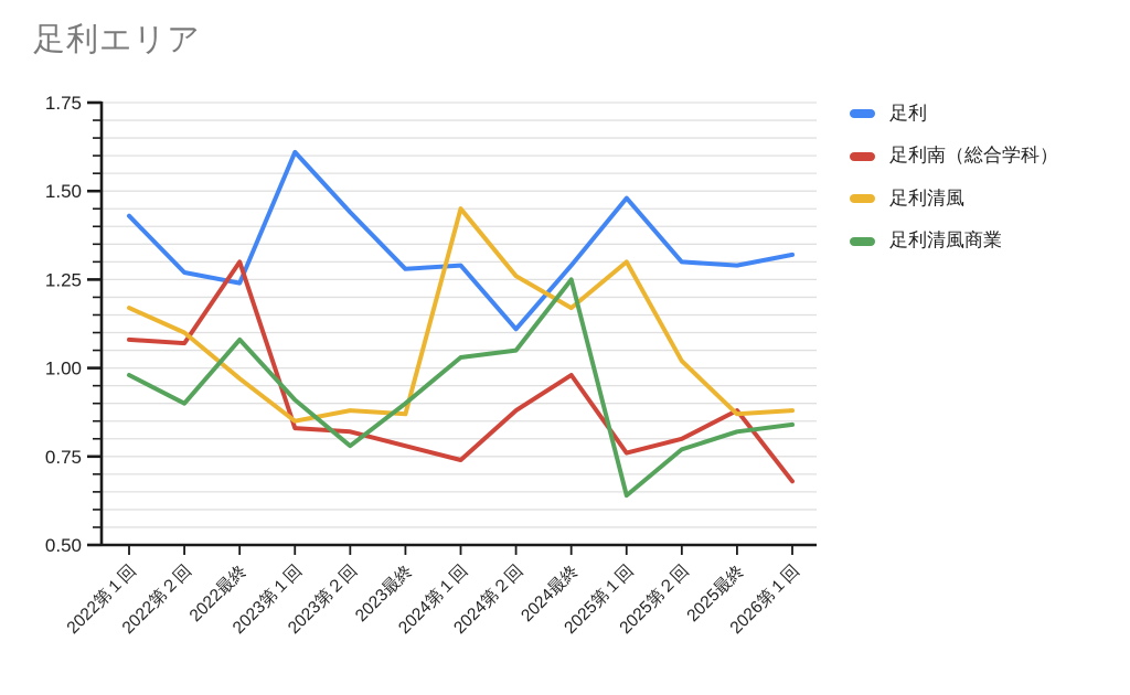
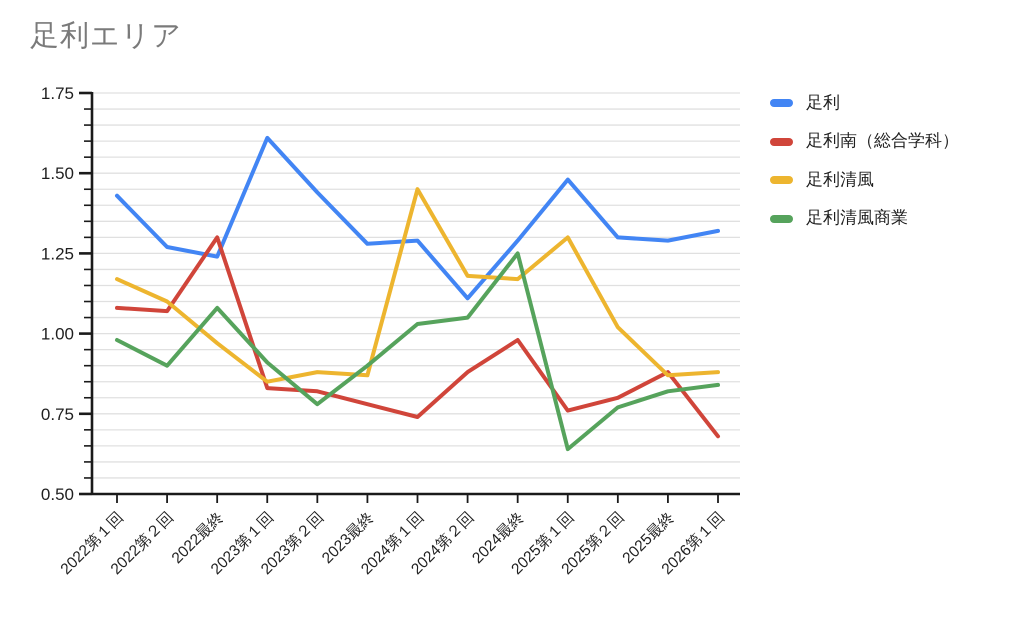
足利清風/2024第２回: 1.26 -> 1.18
